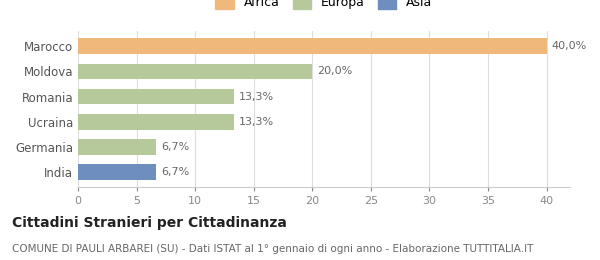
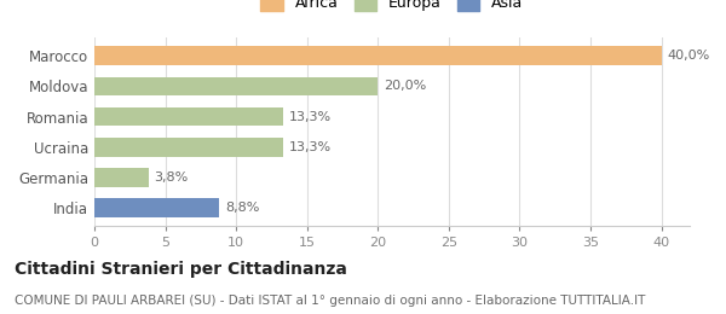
Germania: 6,7% -> 3,8%
India: 6,7% -> 8,8%
